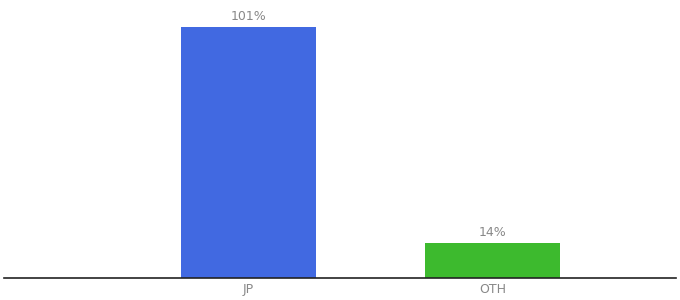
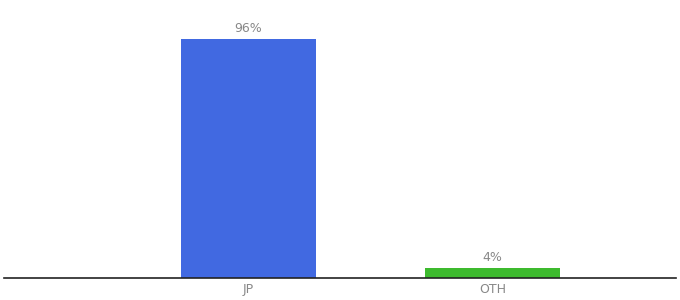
JP: 101% -> 96%
OTH: 14% -> 4%
